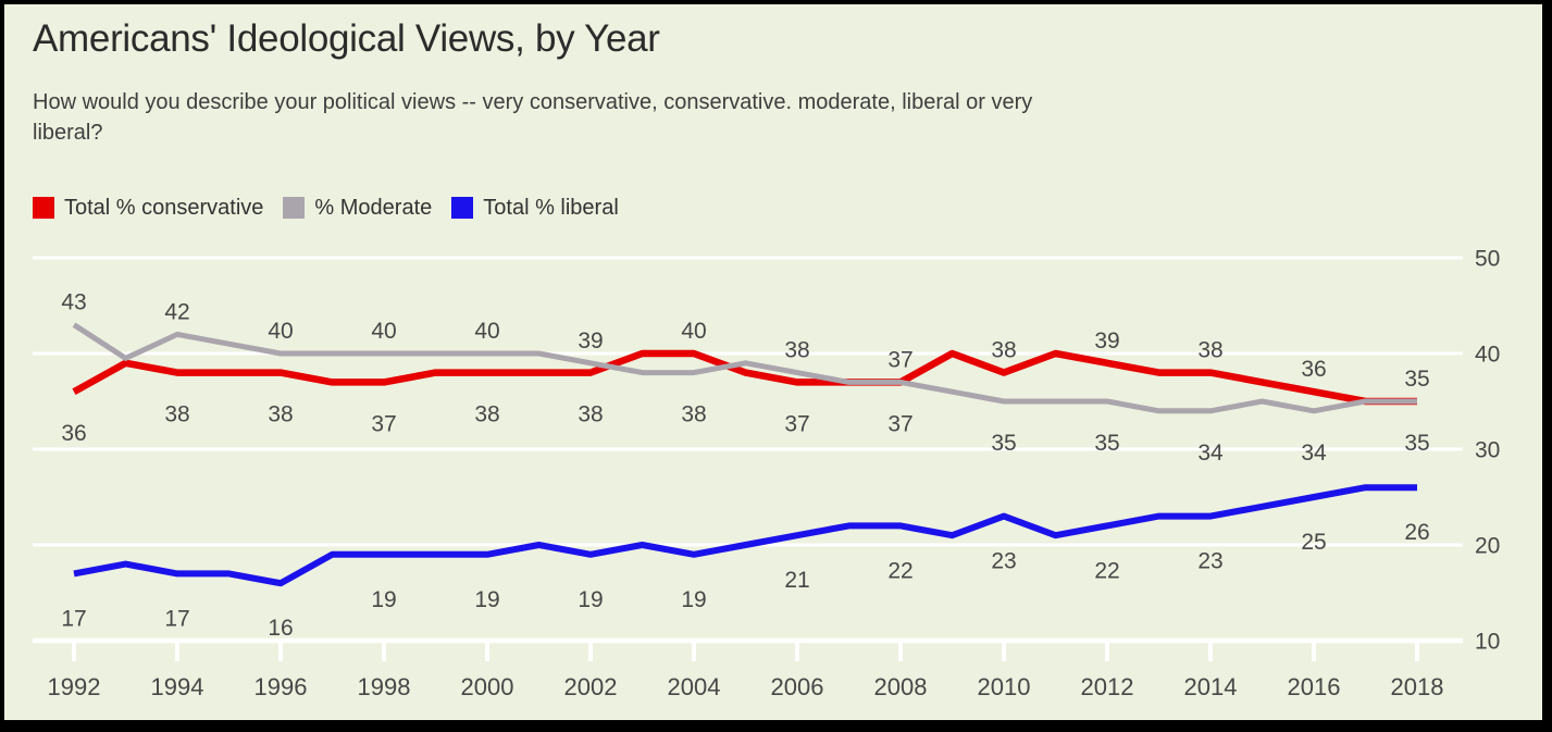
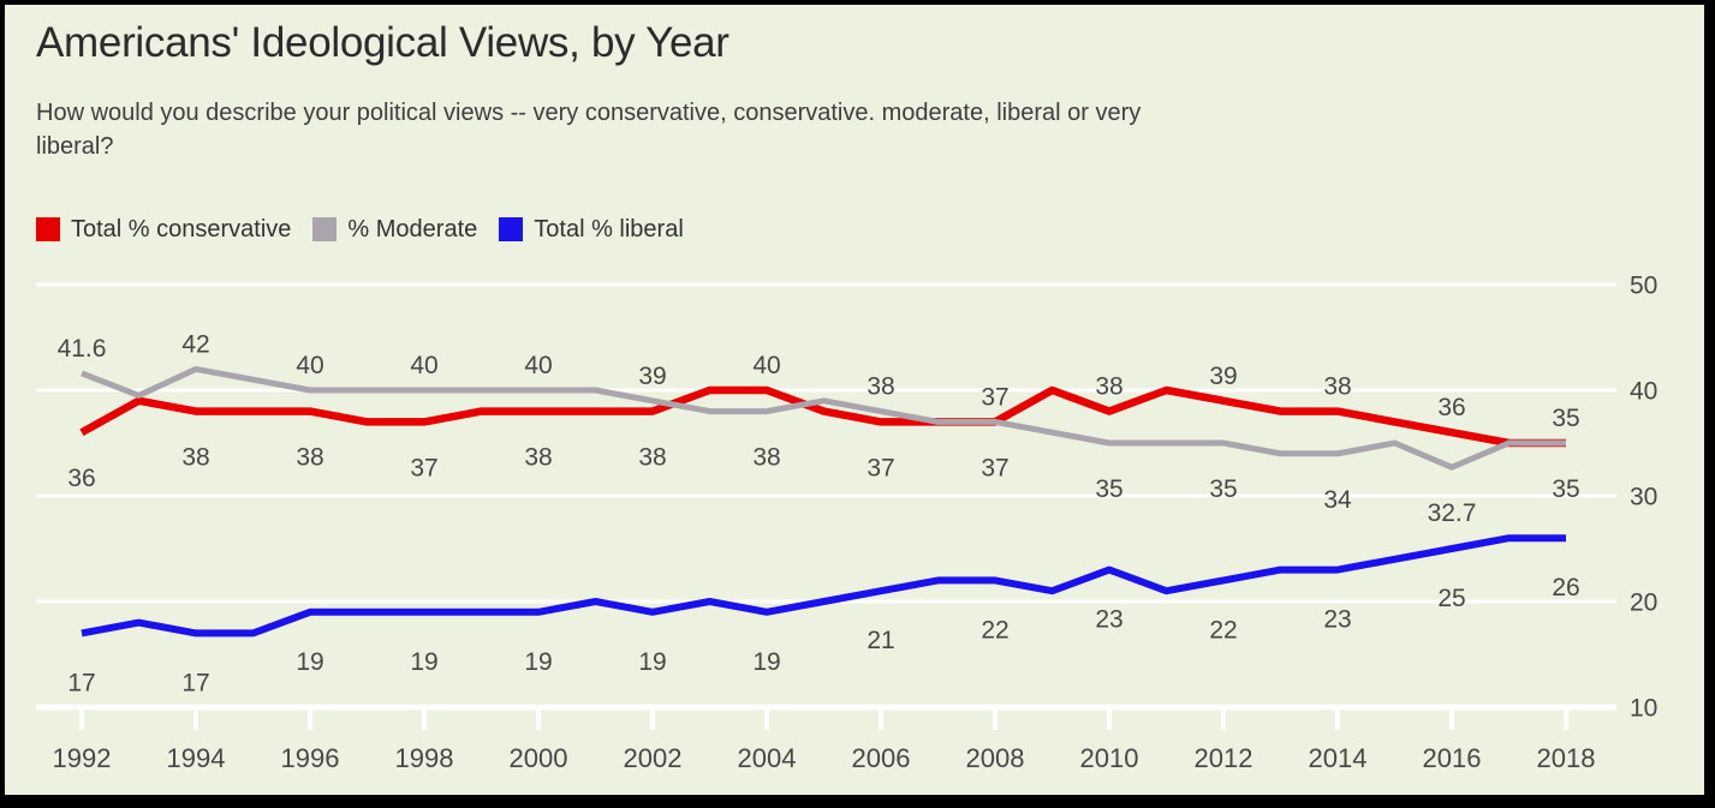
% Moderate/1992: 43 -> 41.6
Total % liberal/1996: 16 -> 19
% Moderate/2016: 34 -> 32.7
